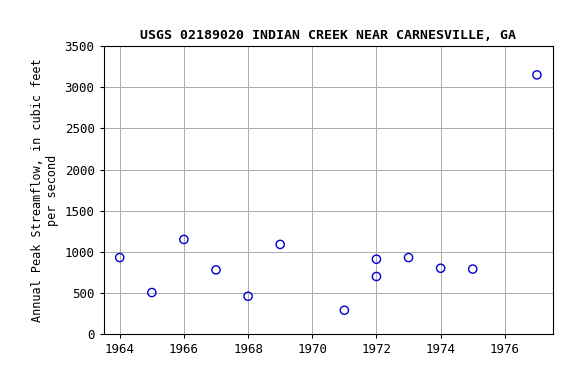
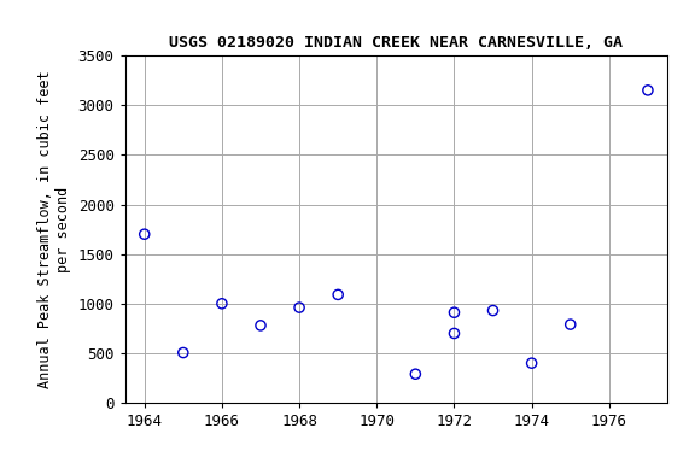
1964: 930 -> 1700
1966: 1150 -> 1000
1968: 460 -> 960
1974: 800 -> 400
